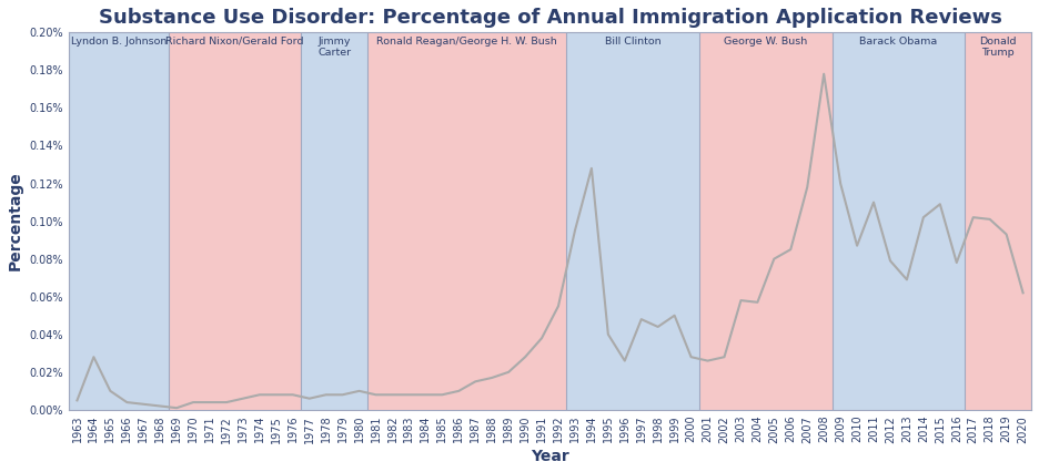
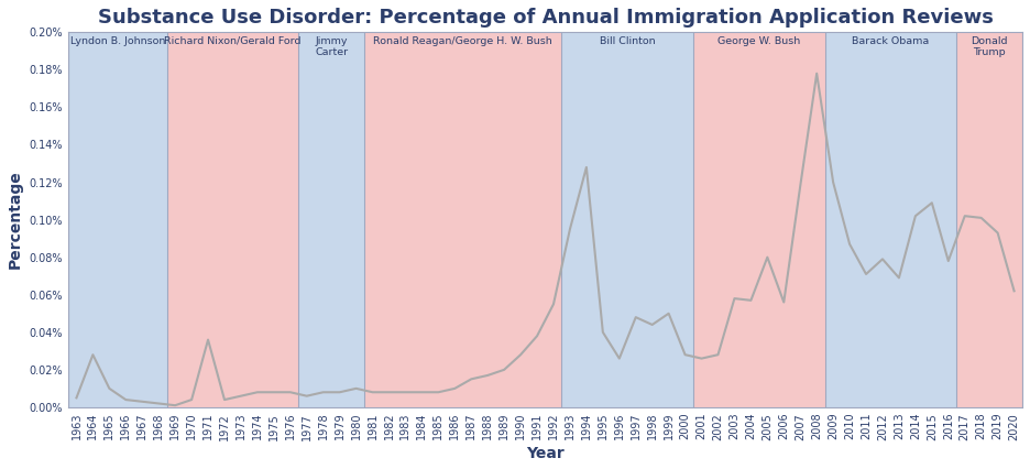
1971: 0.0040% -> 0.0360%
2006: 0.0850% -> 0.0560%
2011: 0.1100% -> 0.0710%
